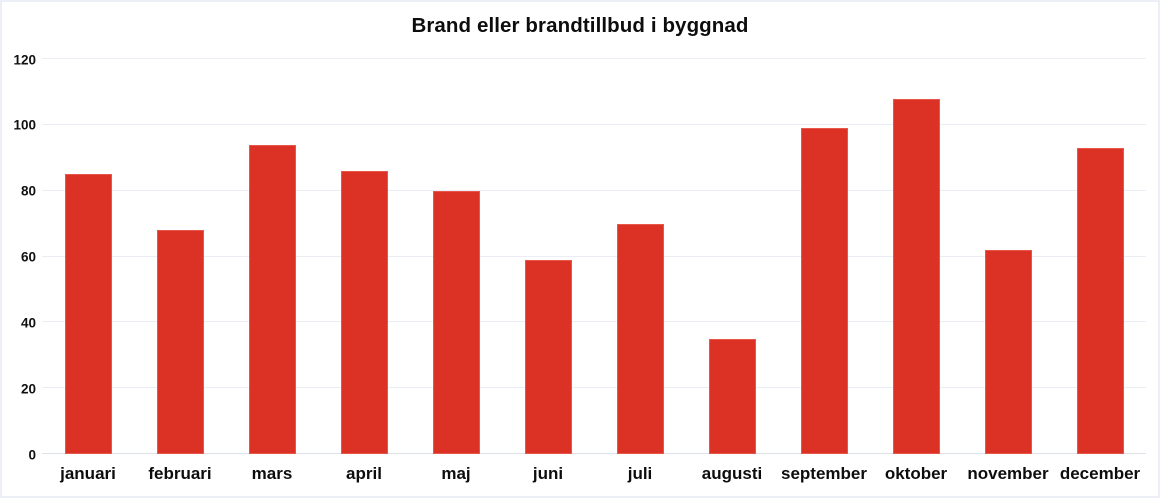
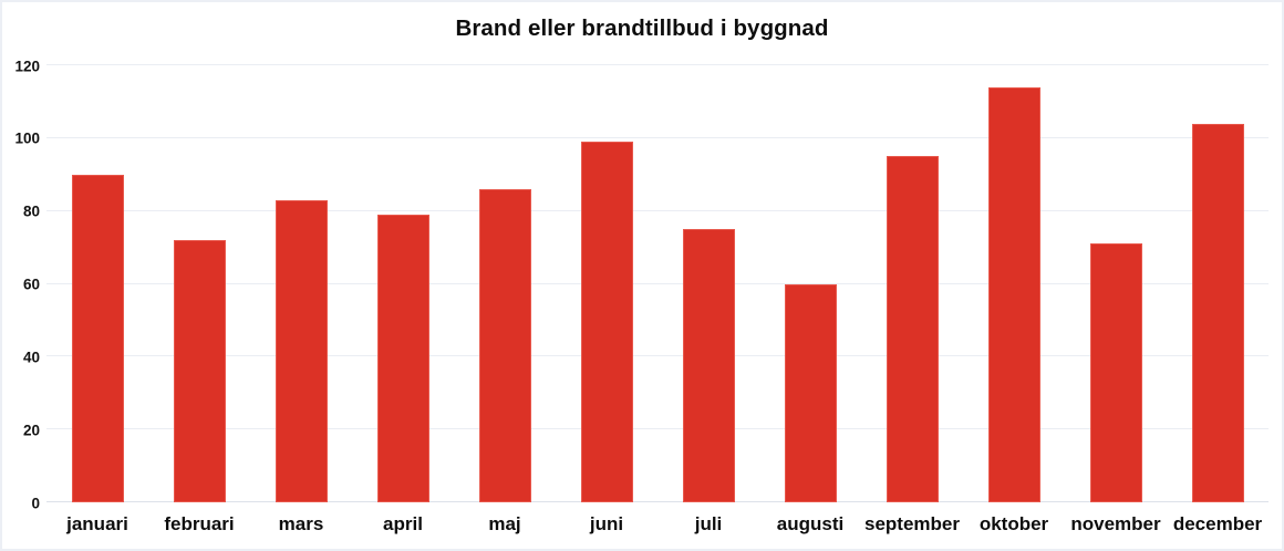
januari: 85 -> 90
februari: 68 -> 72
mars: 94 -> 83
april: 86 -> 79
maj: 80 -> 86
juni: 59 -> 99
juli: 70 -> 75
augusti: 35 -> 60
september: 99 -> 95
oktober: 108 -> 114
november: 62 -> 71
december: 93 -> 104
